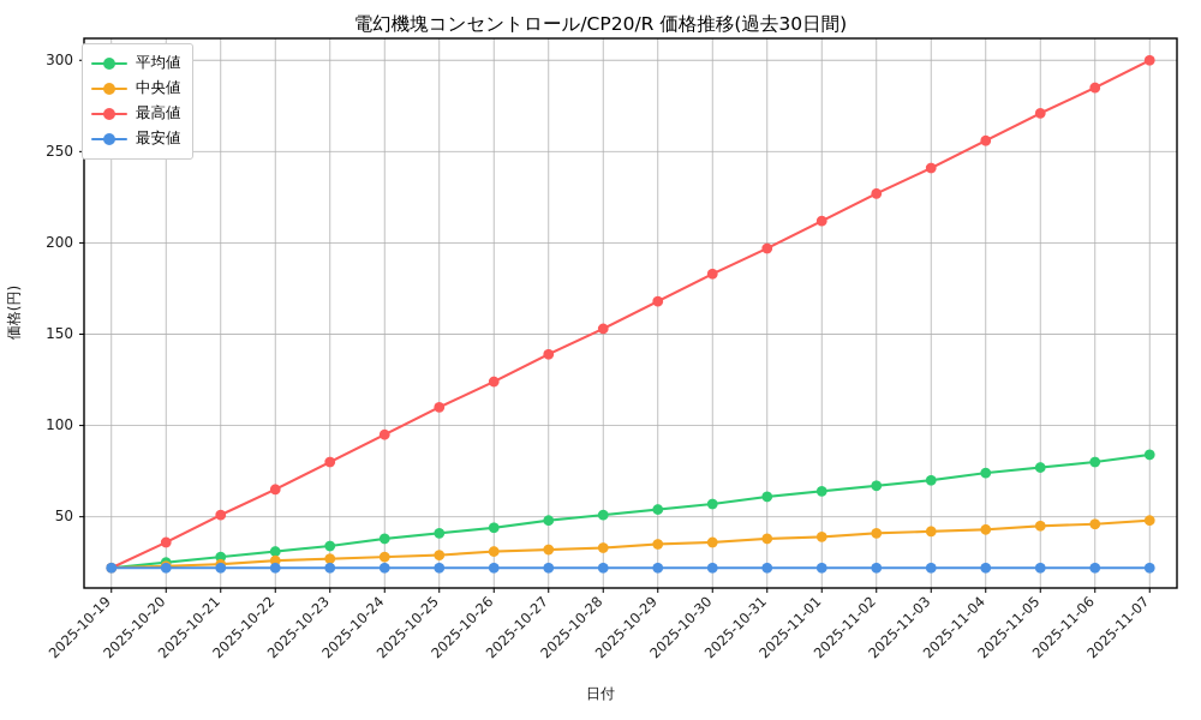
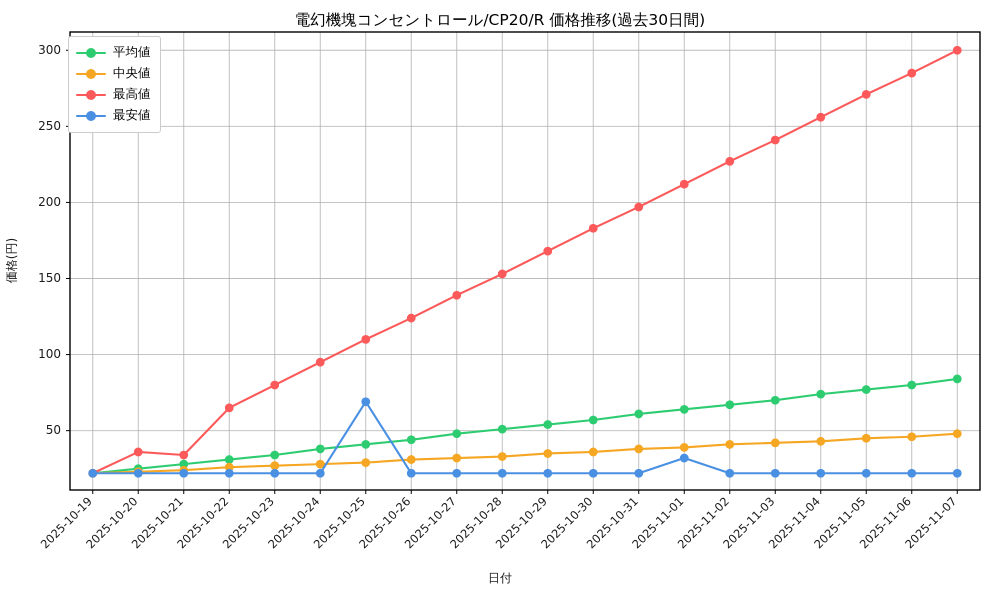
最高値/2025-10-21: 51 -> 34
最安値/2025-10-25: 22 -> 69
最安値/2025-11-01: 22 -> 32
